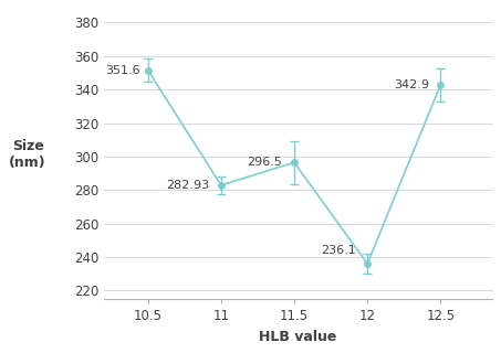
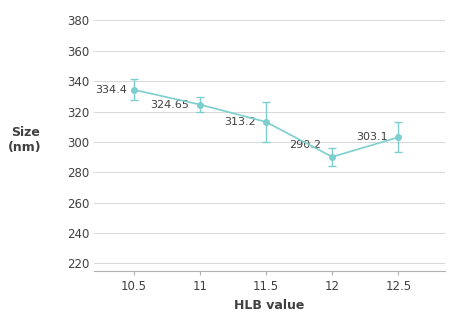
10.5: 351.6 -> 334.4
11: 282.93 -> 324.65
11.5: 296.5 -> 313.2
12: 236.1 -> 290.2
12.5: 342.9 -> 303.1
